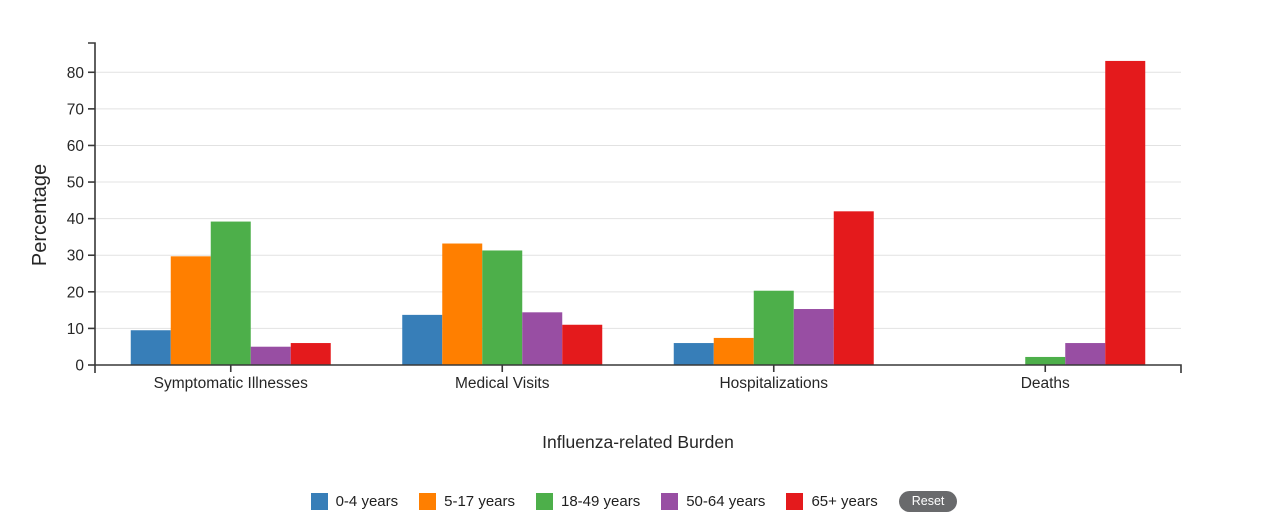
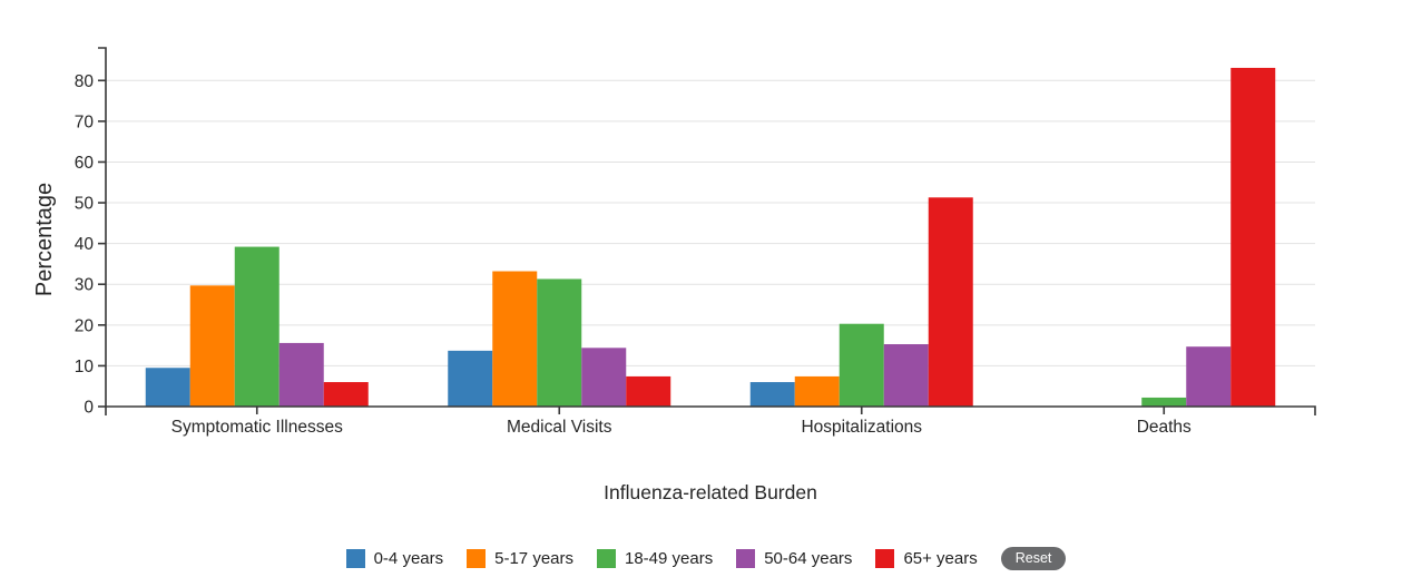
50-64 years/Symptomatic Illnesses: 5 -> 16
65+ years/Medical Visits: 11 -> 7
65+ years/Hospitalizations: 42 -> 51
50-64 years/Deaths: 6 -> 15
